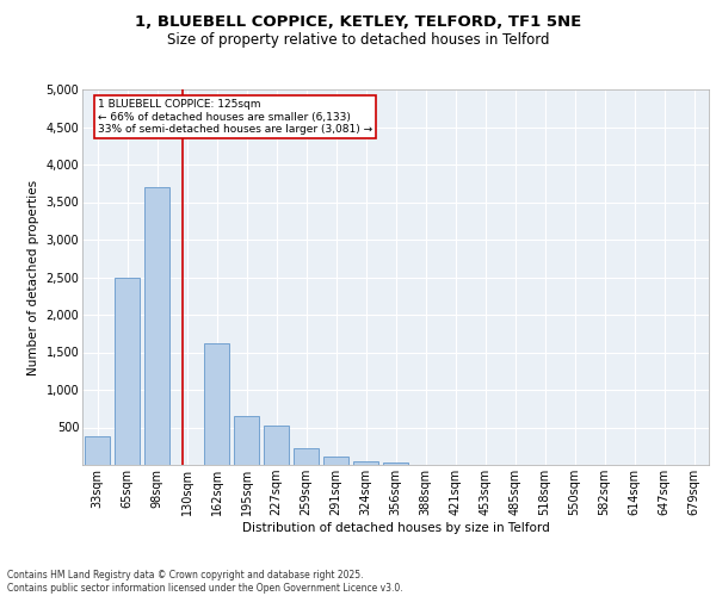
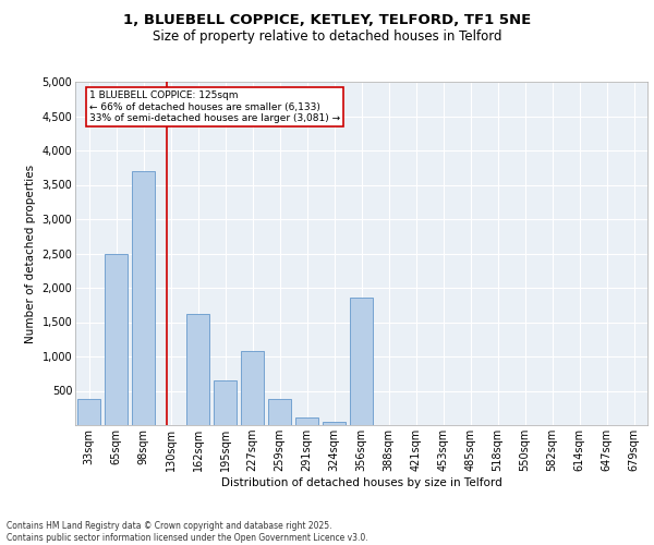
227sqm: 530 -> 1,080
259sqm: 220 -> 380
356sqm: 30 -> 1,860
